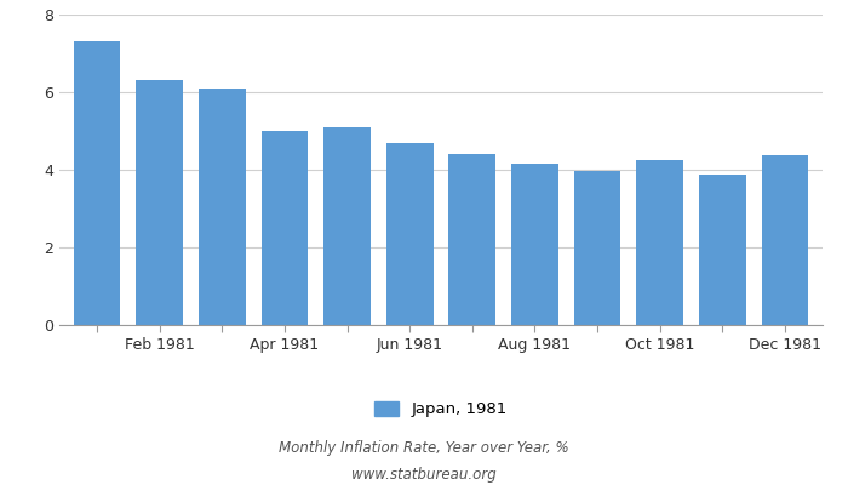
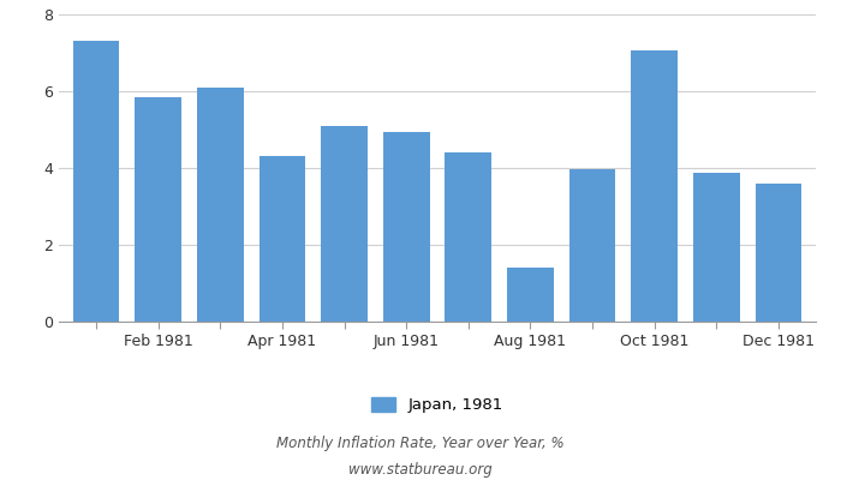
Feb 1981: 6.30 -> 5.85
Apr 1981: 5.00 -> 4.30
Jun 1981: 4.70 -> 4.95
Aug 1981: 4.15 -> 1.40
Oct 1981: 4.25 -> 7.05
Dec 1981: 4.37 -> 3.60
